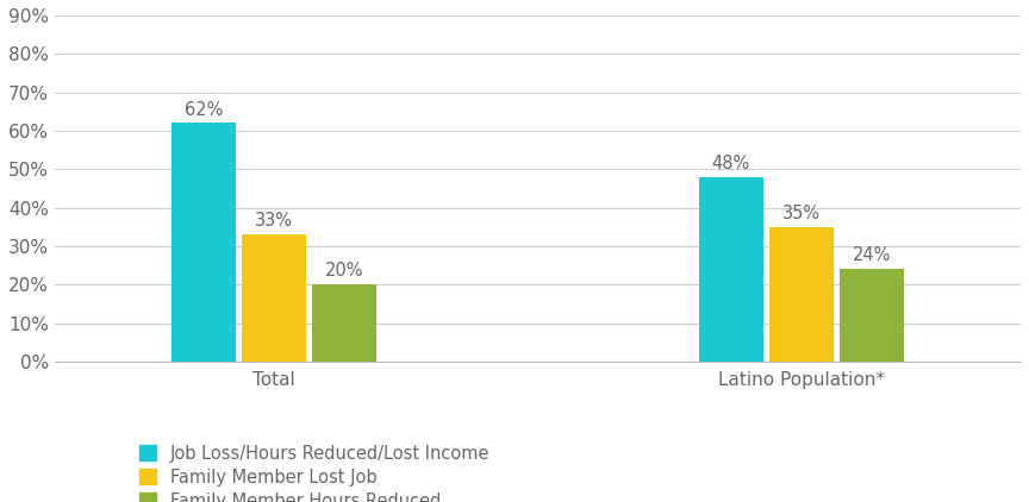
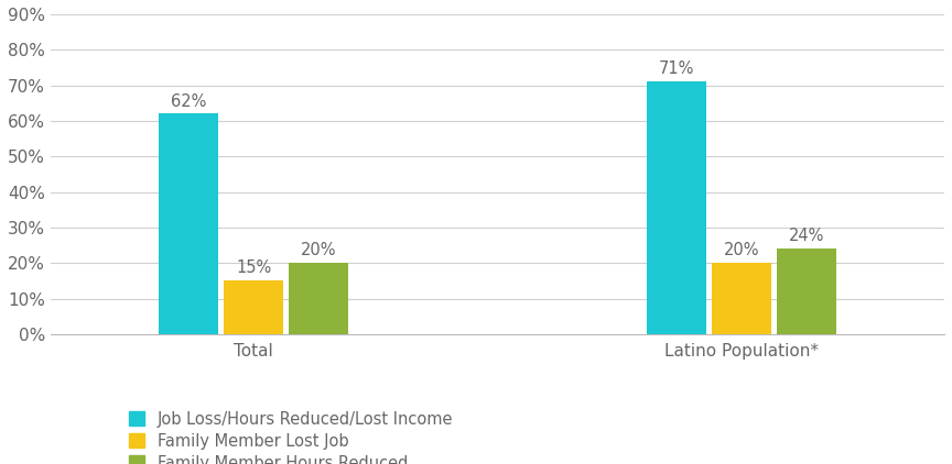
Family Member Lost Job/Total: 33% -> 15%
Job Loss/Hours Reduced/Lost Income/Latino Population*: 48% -> 71%
Family Member Lost Job/Latino Population*: 35% -> 20%
